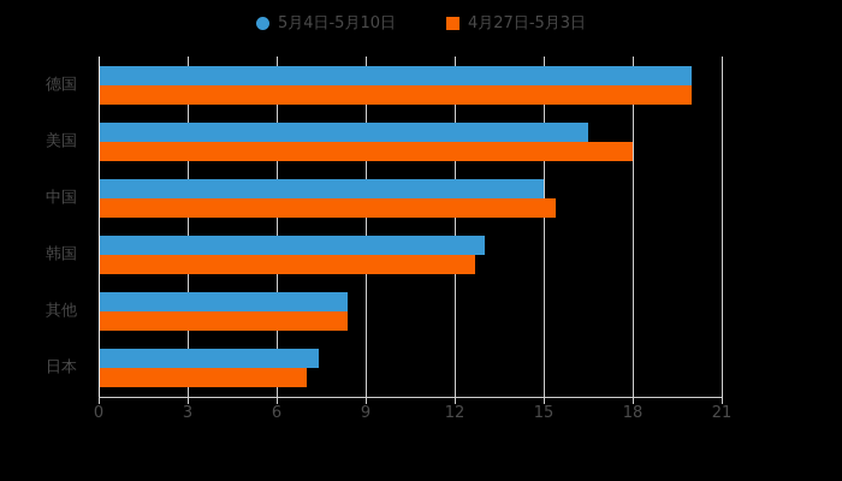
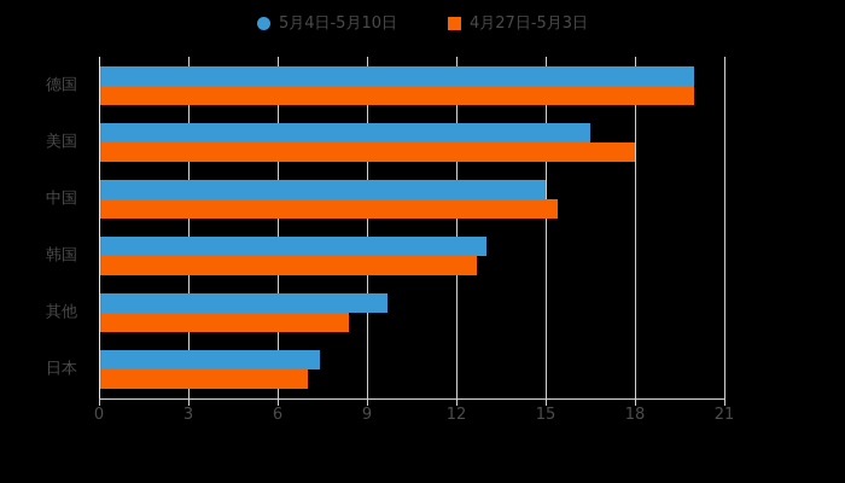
5月4日-5月10日/其他: 8.4 -> 9.7
